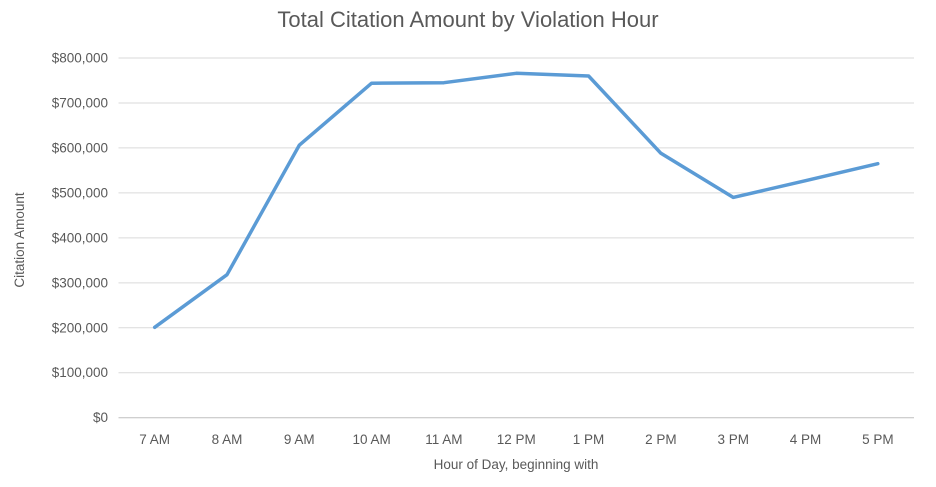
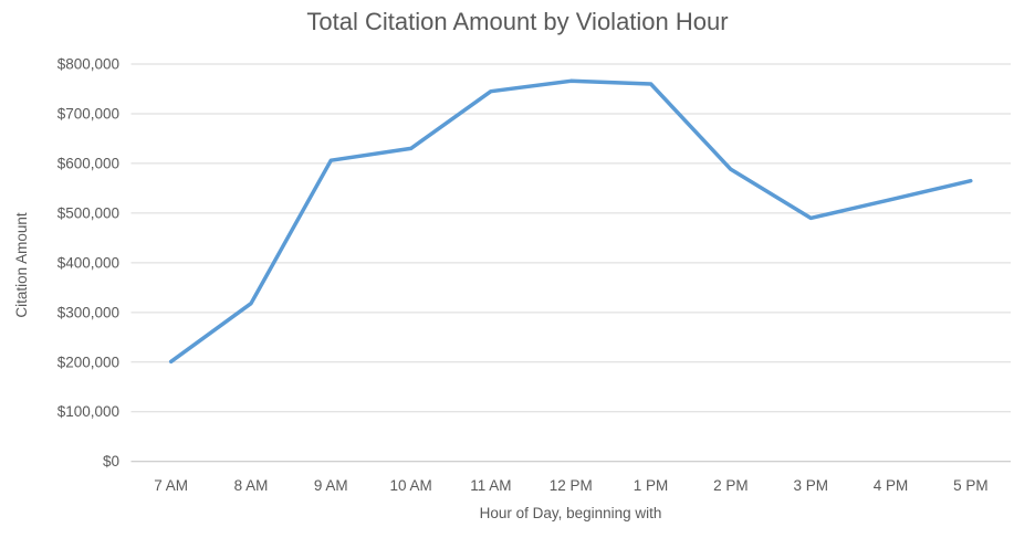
10 AM: $740000 -> $630000
